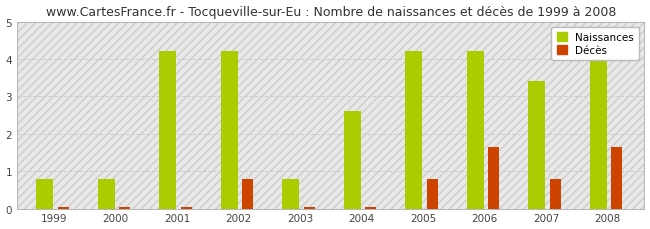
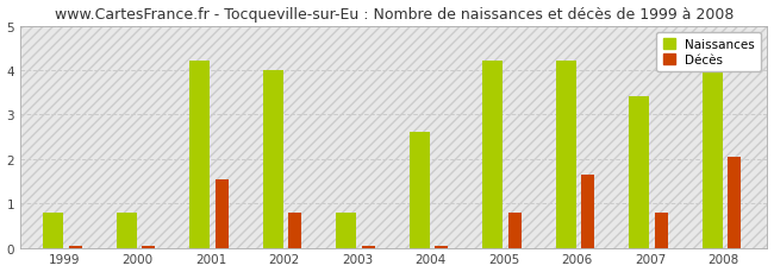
Décès/2001: 0.05 -> 1.55
Naissances/2002: 4.2 -> 4.0
Décès/2008: 1.65 -> 2.05
